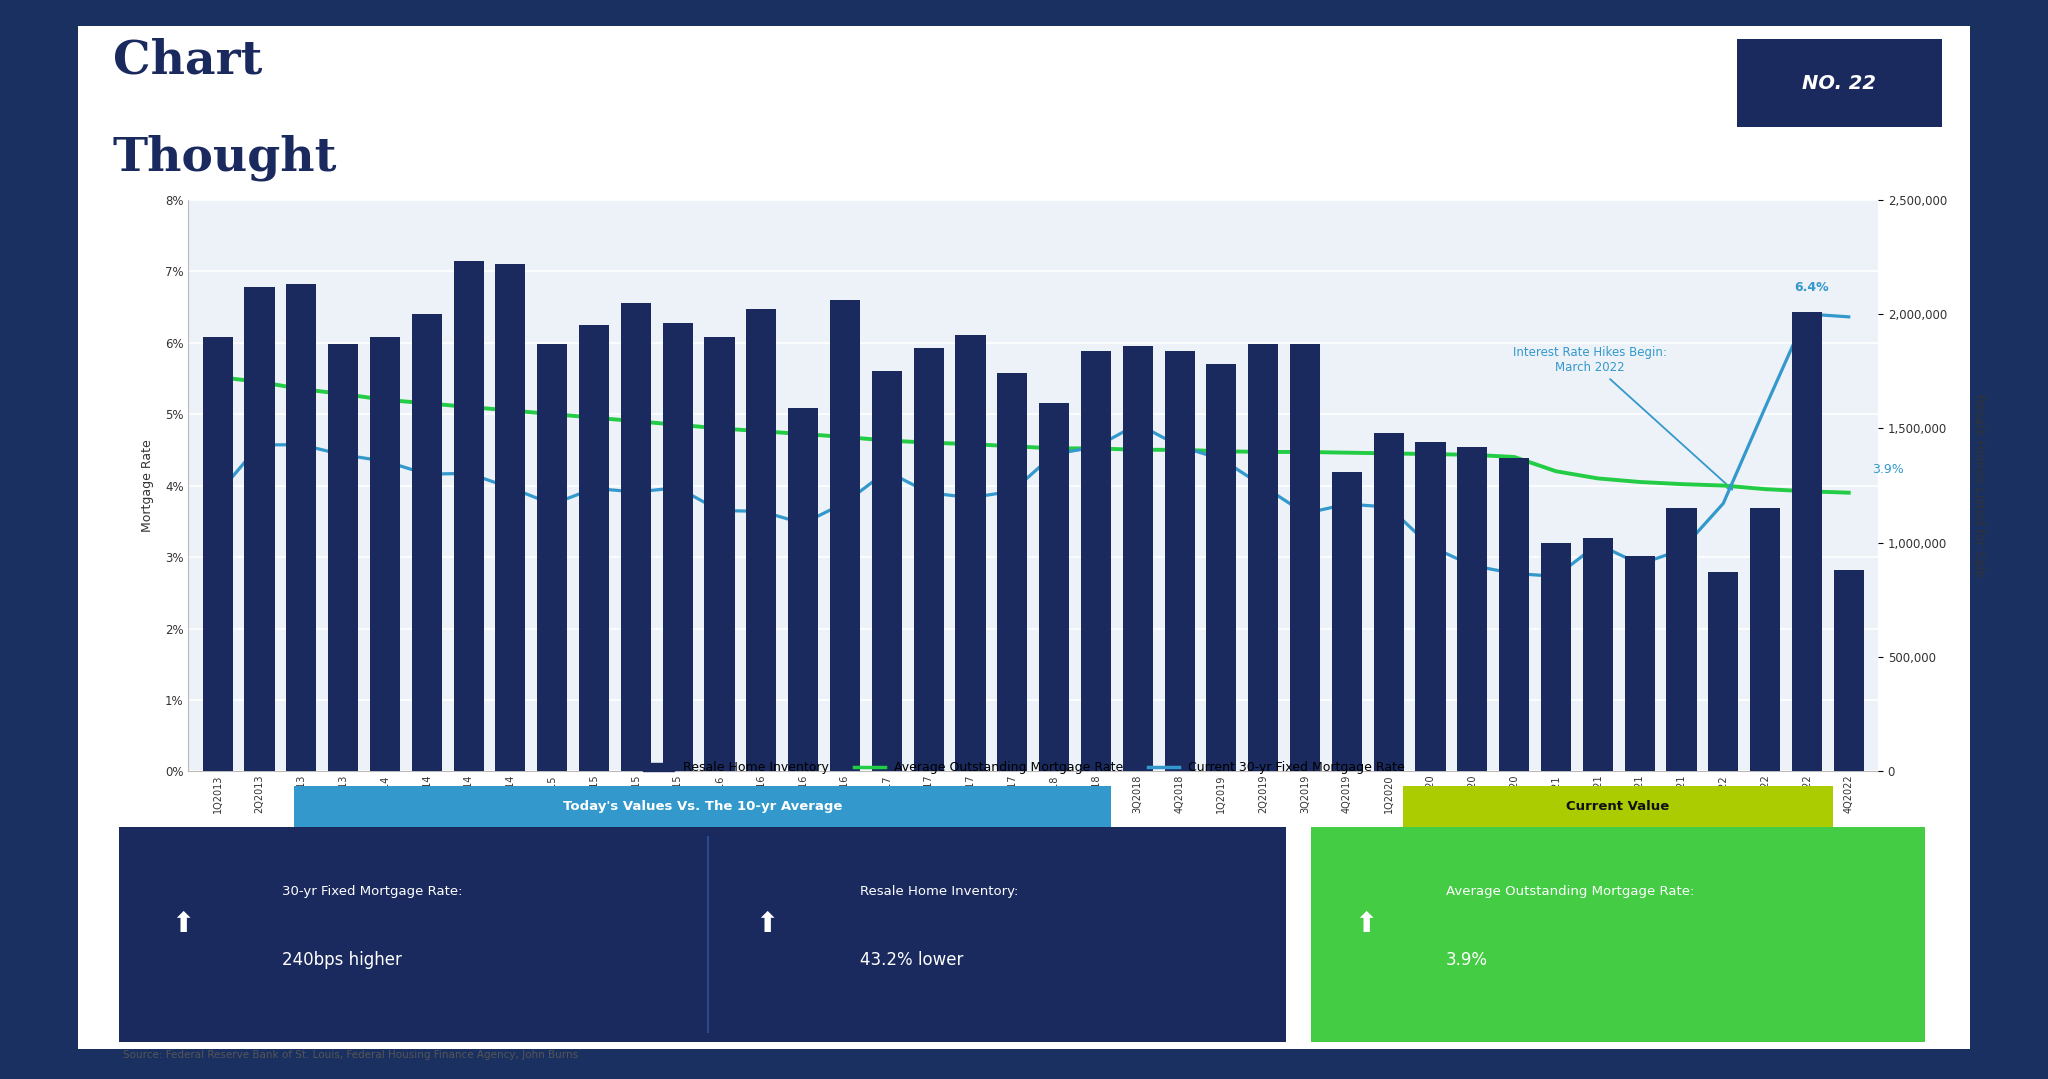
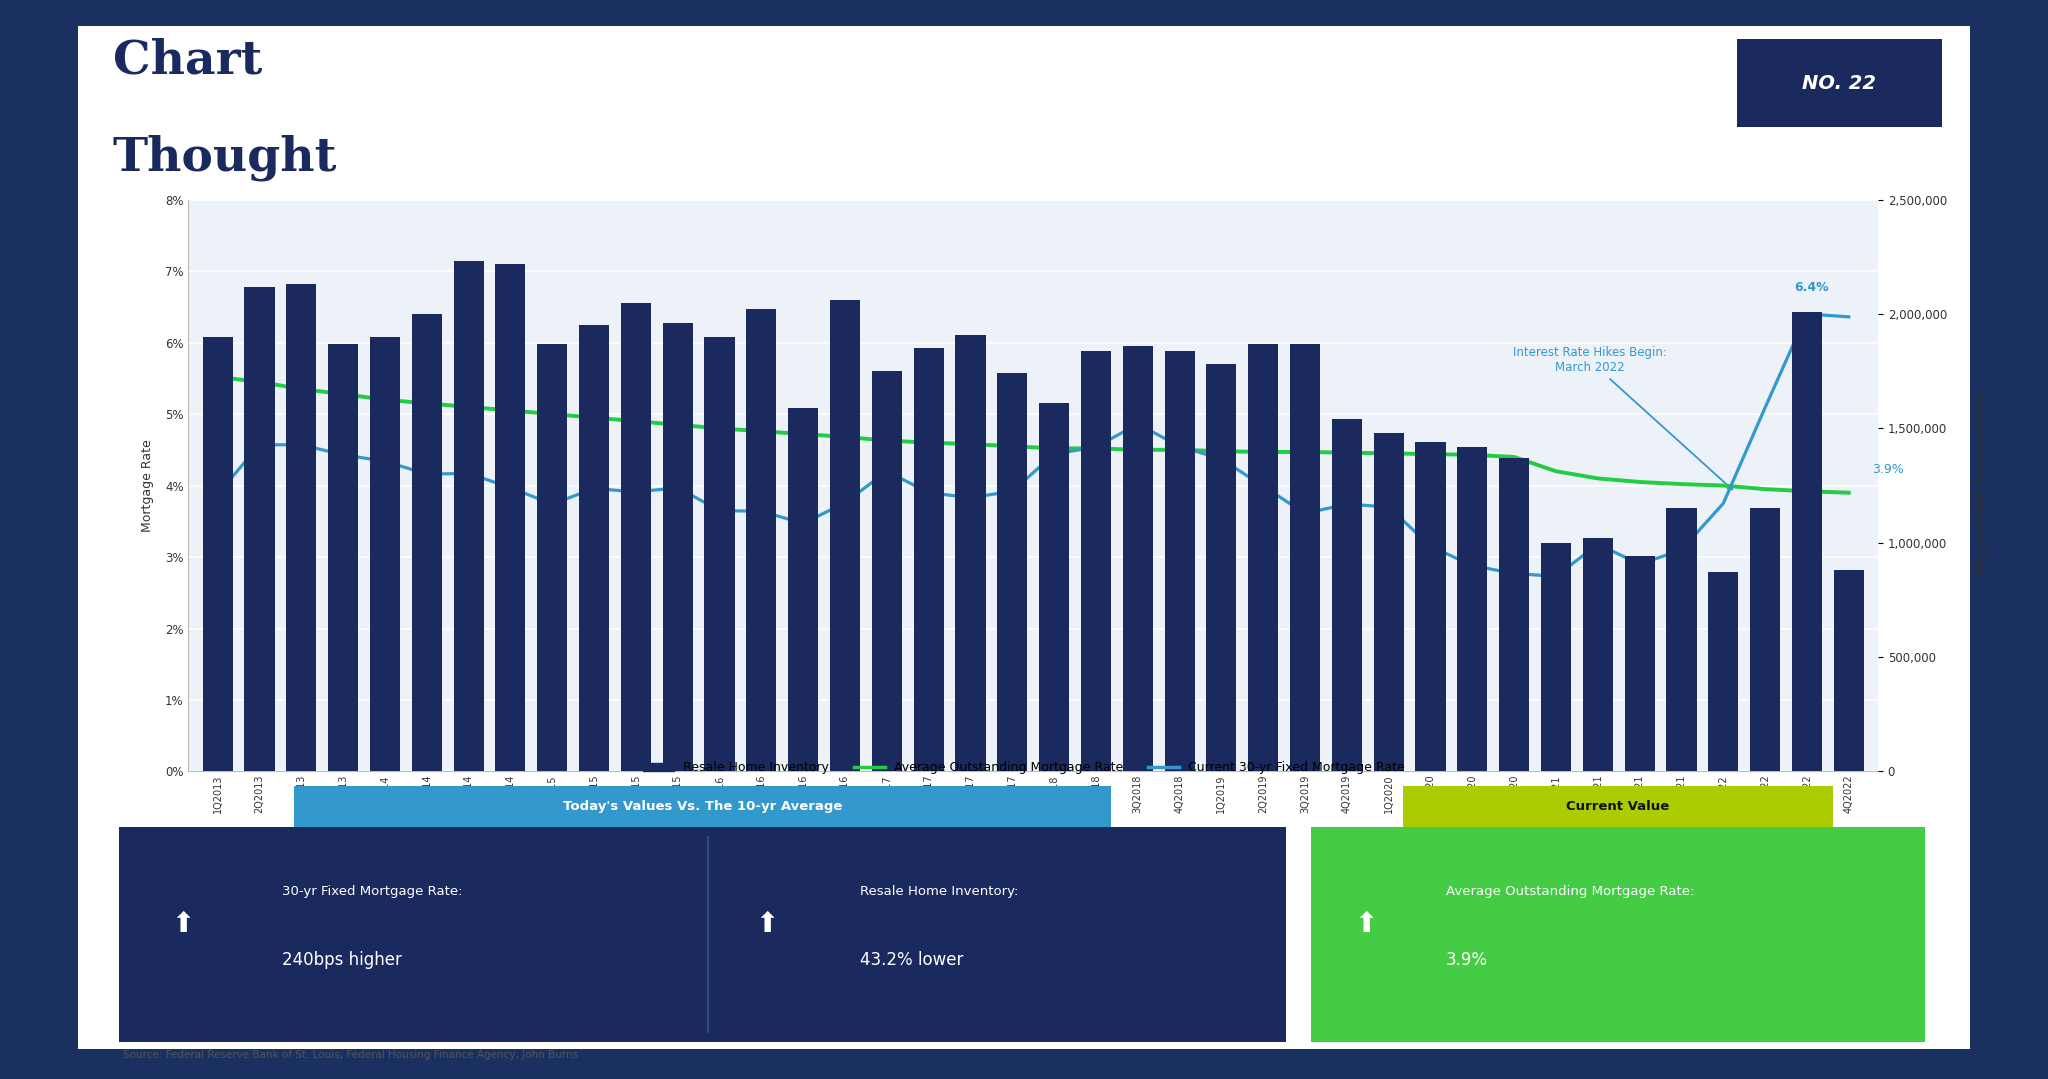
Resale Home Inventory/4Q2019: 1,310,000 -> 1,540,000
